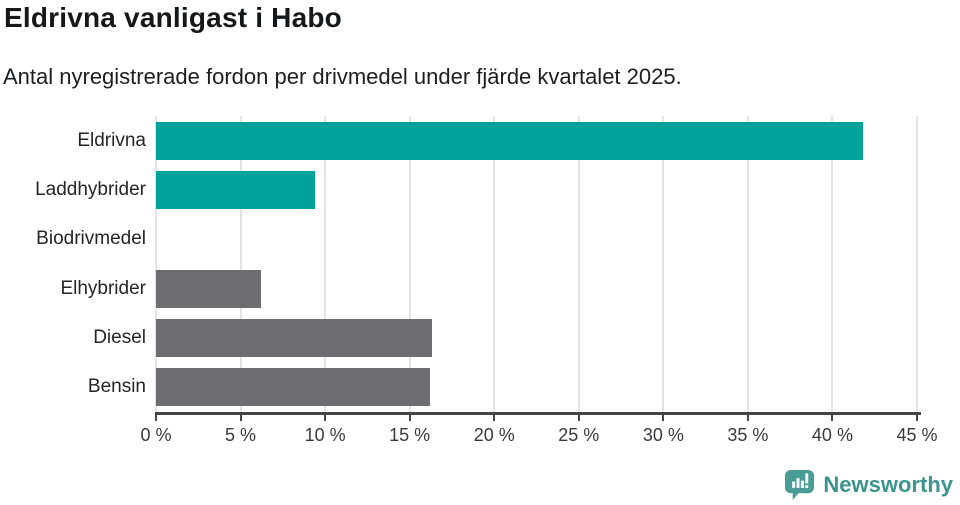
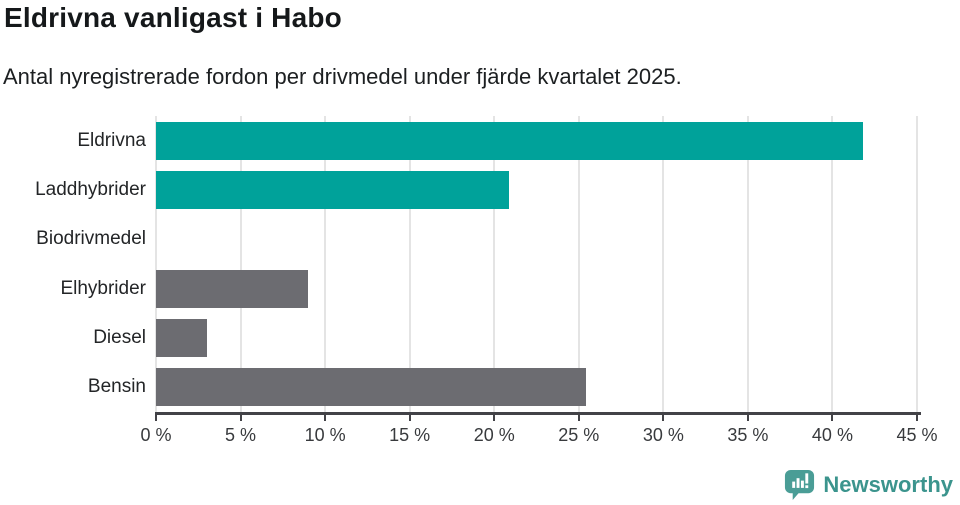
Laddhybrider: 9.4% -> 20.9%
Elhybrider: 6.2% -> 9.0%
Diesel: 16.3% -> 3.0%
Bensin: 16.2% -> 25.4%
